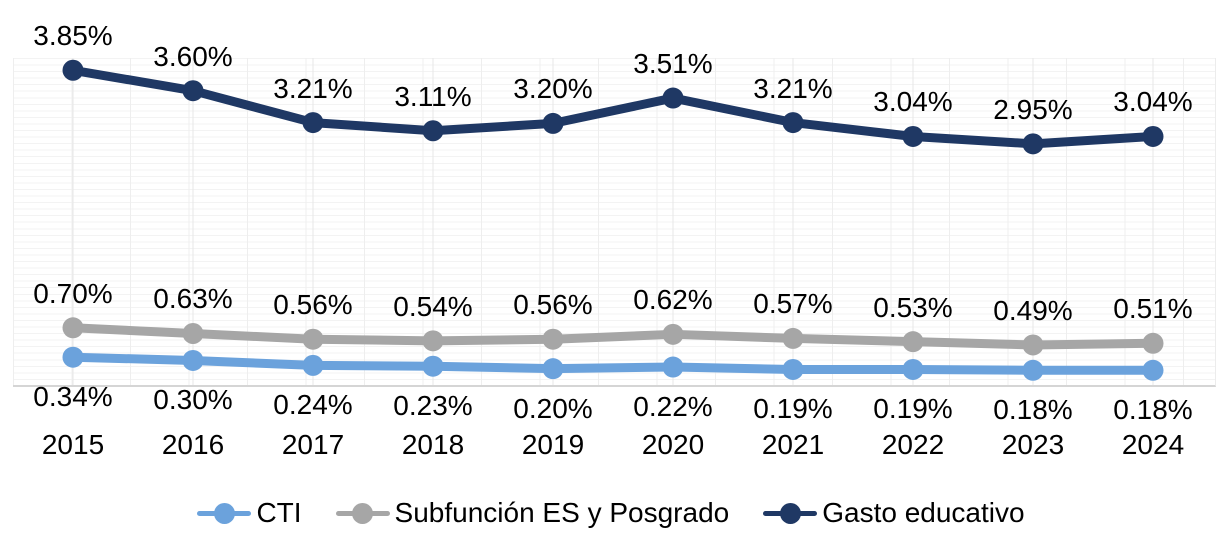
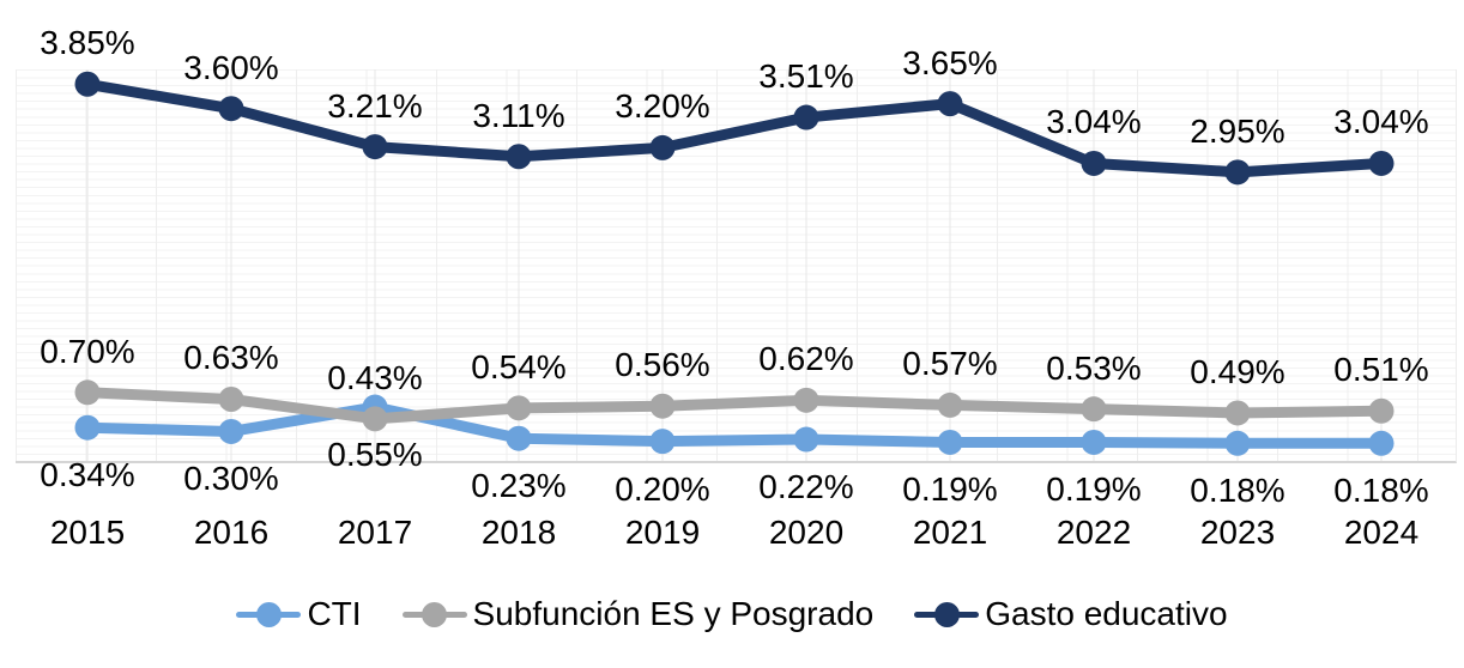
CTI/2017: 0.24% -> 0.55%
Subfunción ES y Posgrado/2017: 0.56% -> 0.43%
Gasto educativo/2021: 3.21% -> 3.65%
